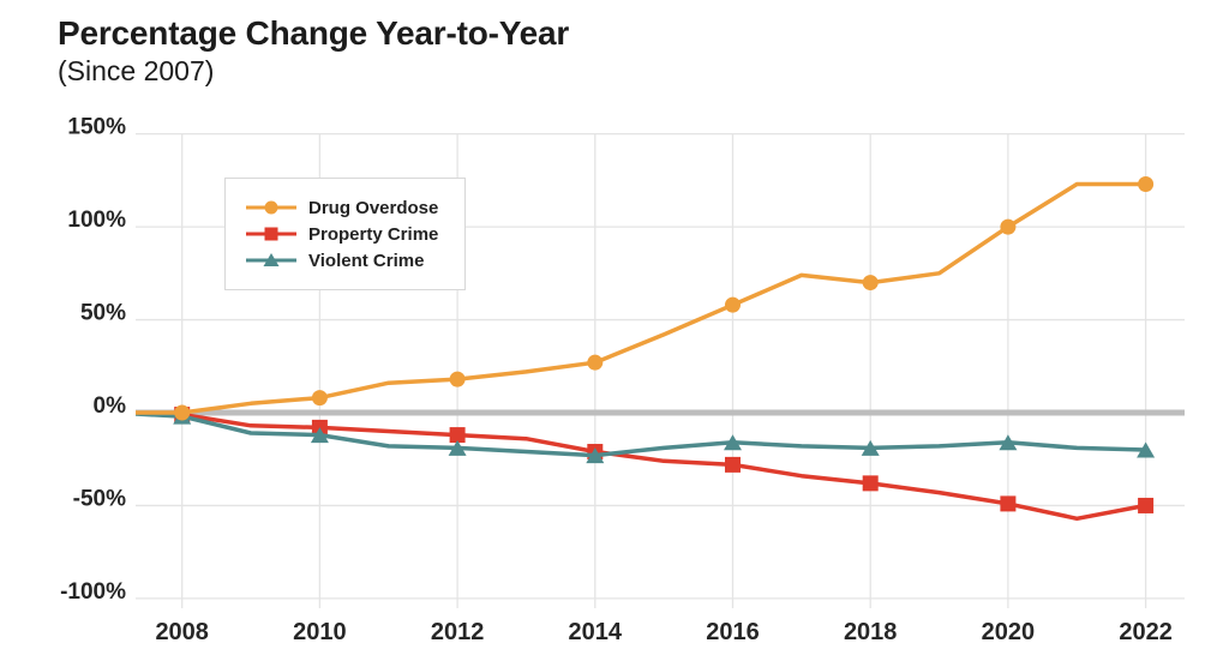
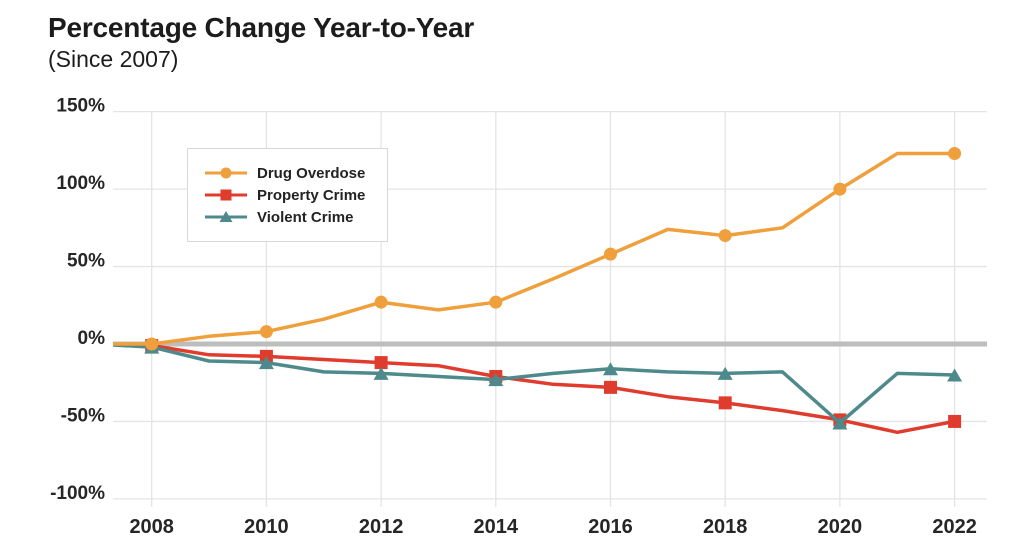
Drug Overdose/2012: 18% -> 27%
Violent Crime/2020: -16% -> -51%
